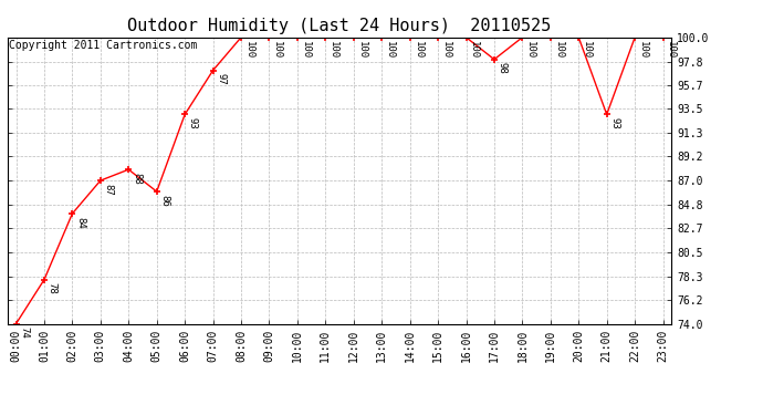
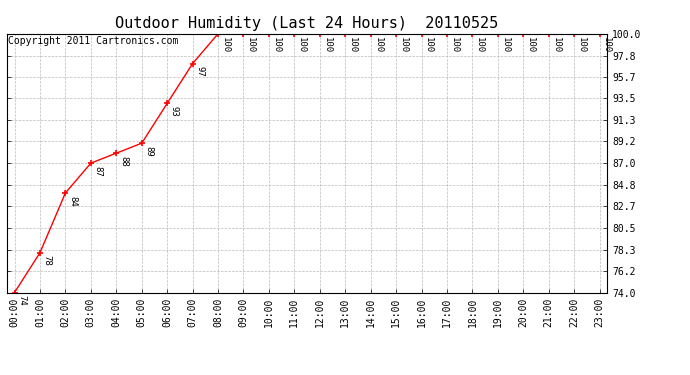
05:00: 86 -> 89
17:00: 98 -> 100
21:00: 93 -> 100
